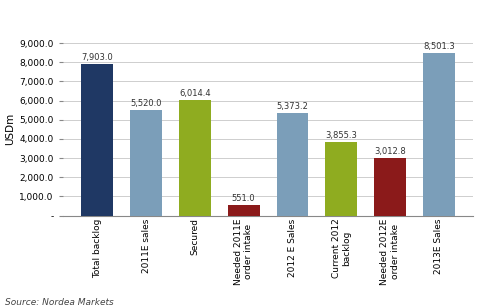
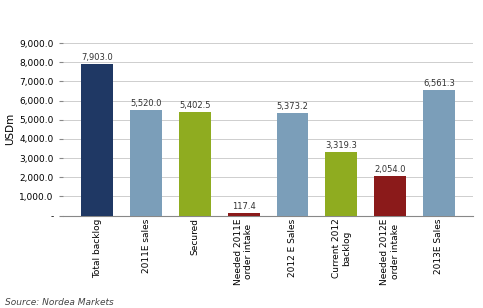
Secured: 6,014.4 -> 5,402.5
Needed 2011E order intake: 551.0 -> 117.4
Current 2012 backlog: 3,855.3 -> 3,319.3
Needed 2012E order intake: 3,012.8 -> 2,054.0
2013E Sales: 8,501.3 -> 6,561.3
